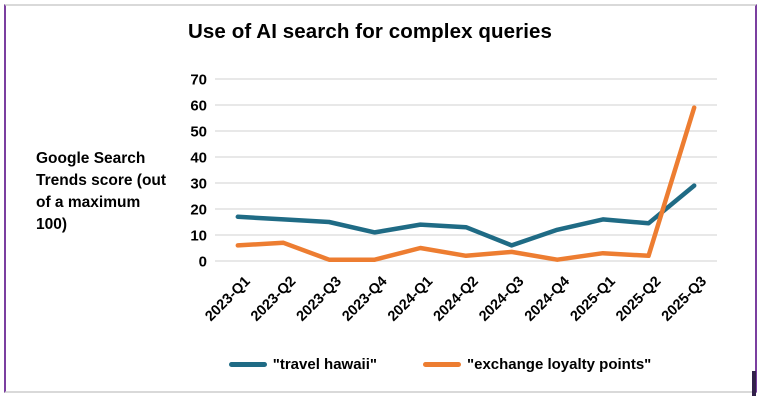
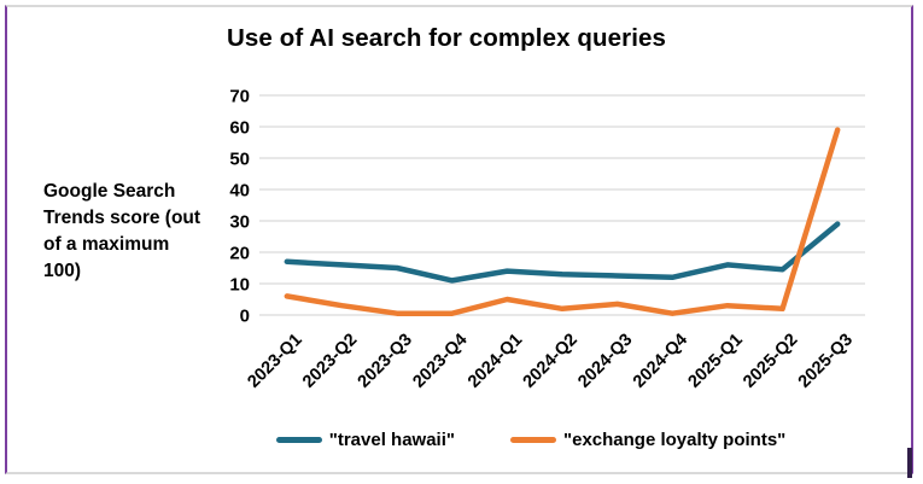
"exchange loyalty points"/2023-Q2: 7 -> 3
"travel hawaii"/2024-Q3: 6 -> 12
